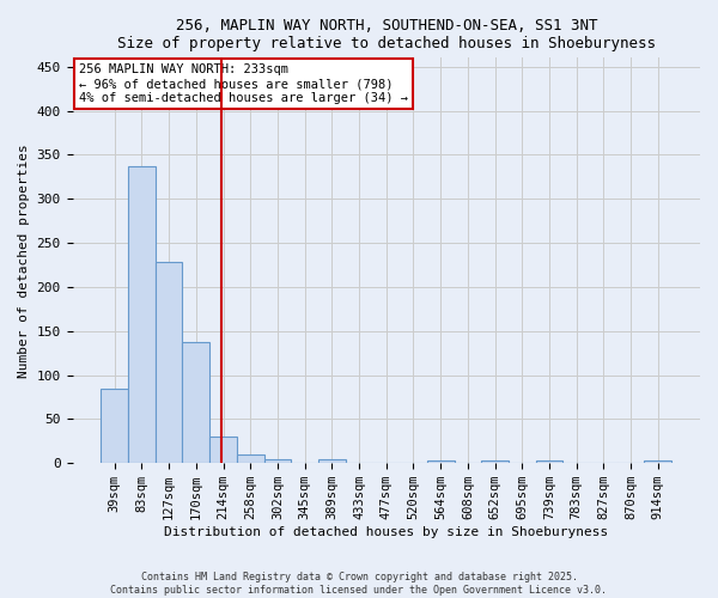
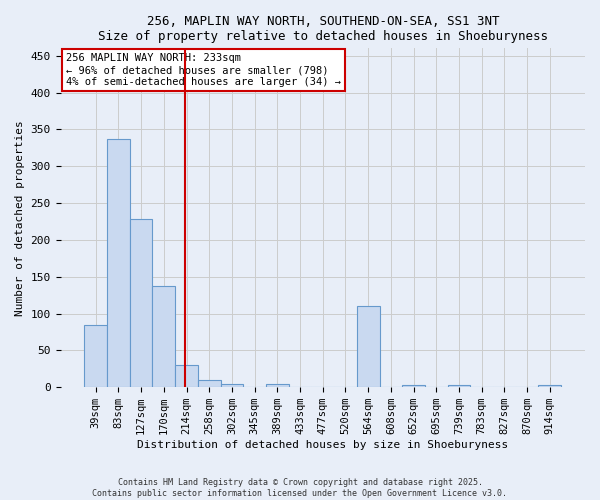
564sqm: 3 -> 110
